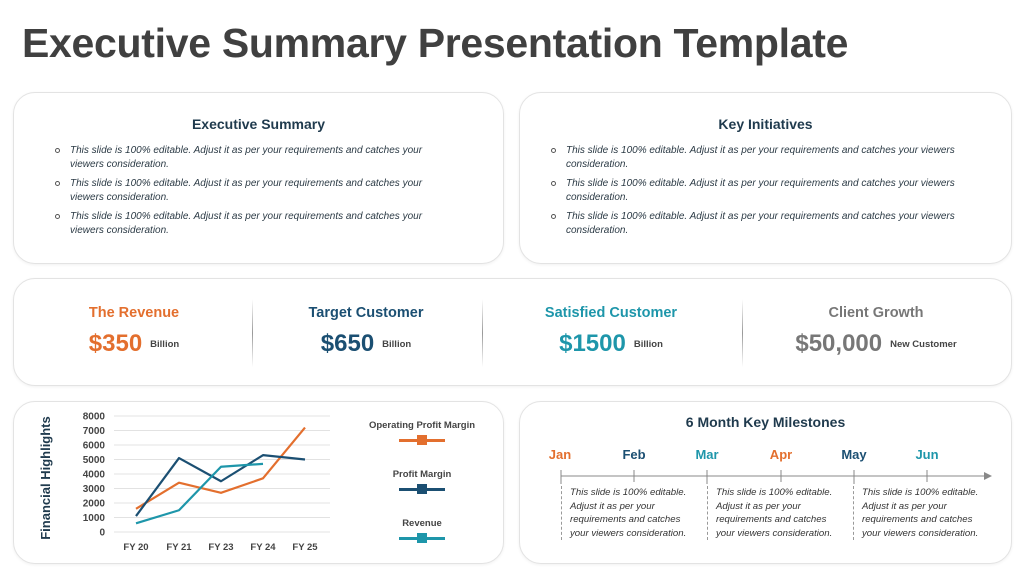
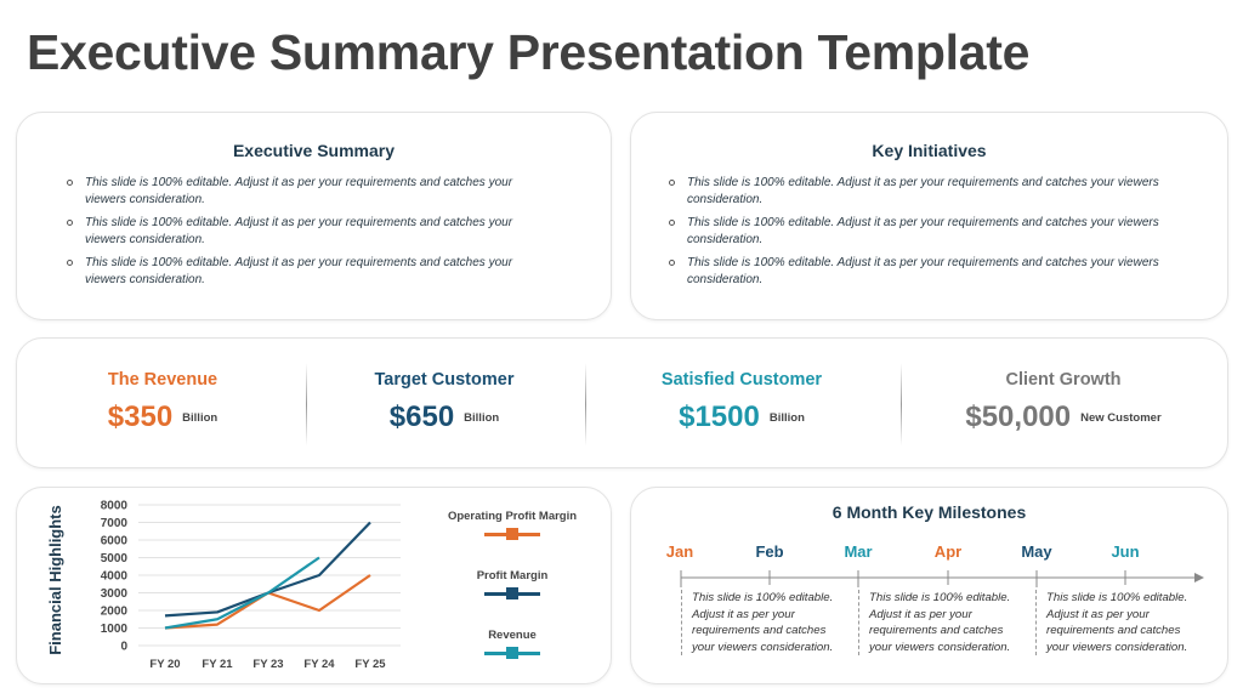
Operating Profit Margin/FY 20: 1600 -> 1000
Profit Margin/FY 20: 1100 -> 1700
Revenue/FY 20: 600 -> 1000
Operating Profit Margin/FY 21: 3400 -> 1200
Profit Margin/FY 21: 5100 -> 1900
Operating Profit Margin/FY 23: 2700 -> 3000
Profit Margin/FY 23: 3500 -> 3000
Revenue/FY 23: 4500 -> 3000
Operating Profit Margin/FY 24: 3700 -> 2000
Profit Margin/FY 24: 5300 -> 4000
Revenue/FY 24: 4700 -> 5000
Operating Profit Margin/FY 25: 7200 -> 4000
Profit Margin/FY 25: 5000 -> 7000
